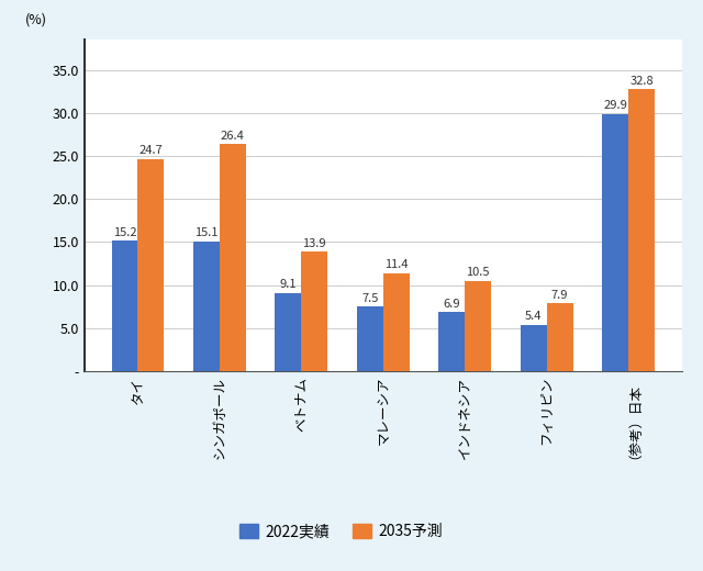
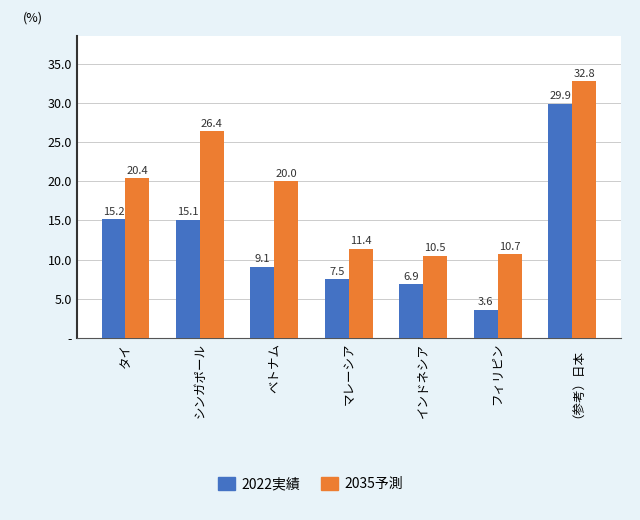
2035予測/タイ: 24.7 -> 20.4
2035予測/ベトナム: 13.9 -> 20.0
2022実績/フィリピン: 5.4 -> 3.6
2035予測/フィリピン: 7.9 -> 10.7
